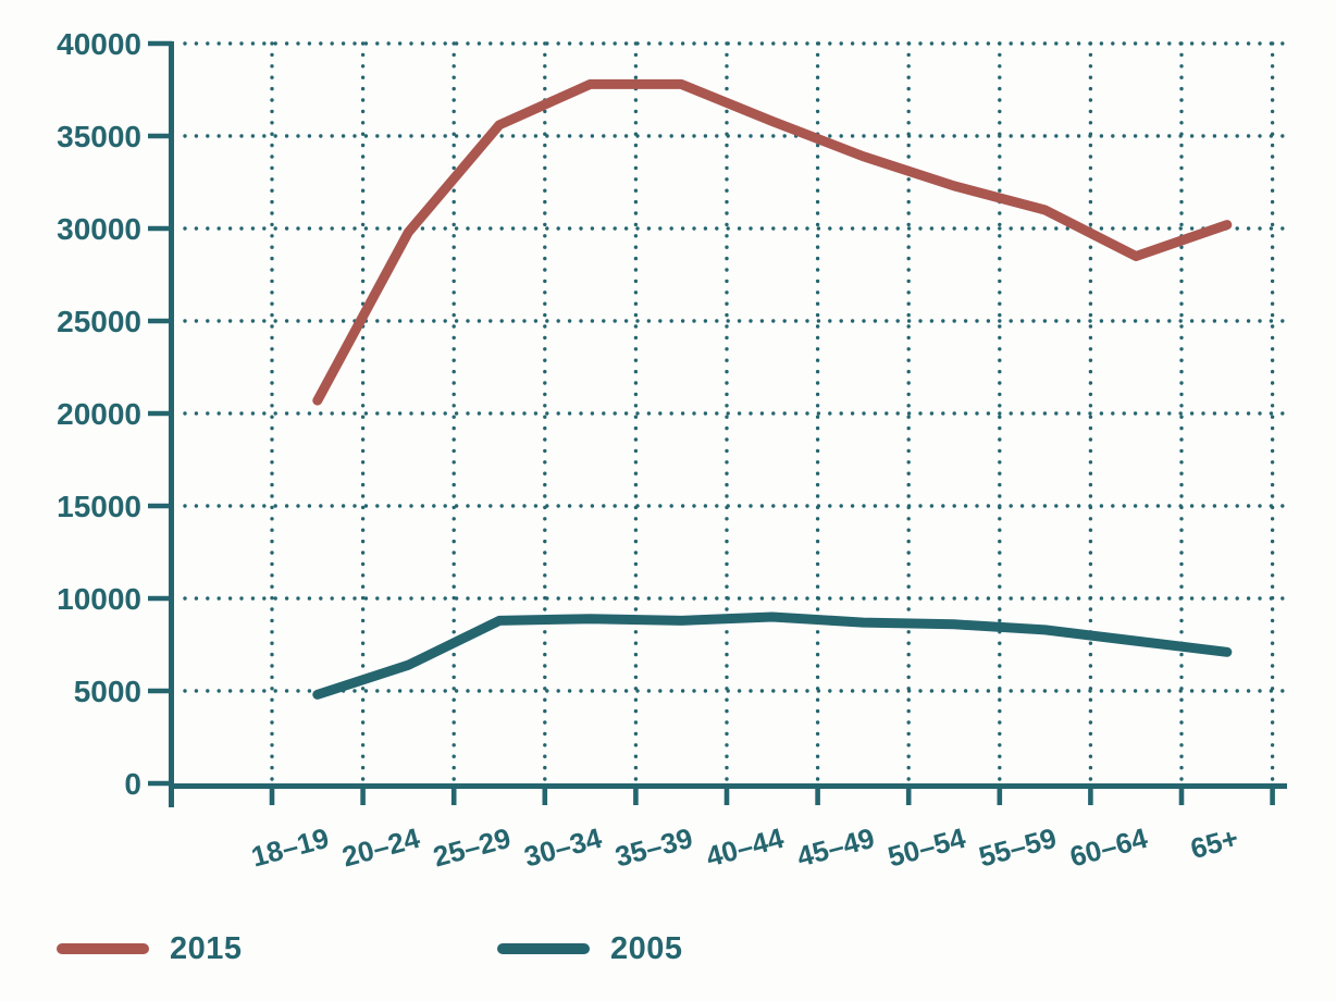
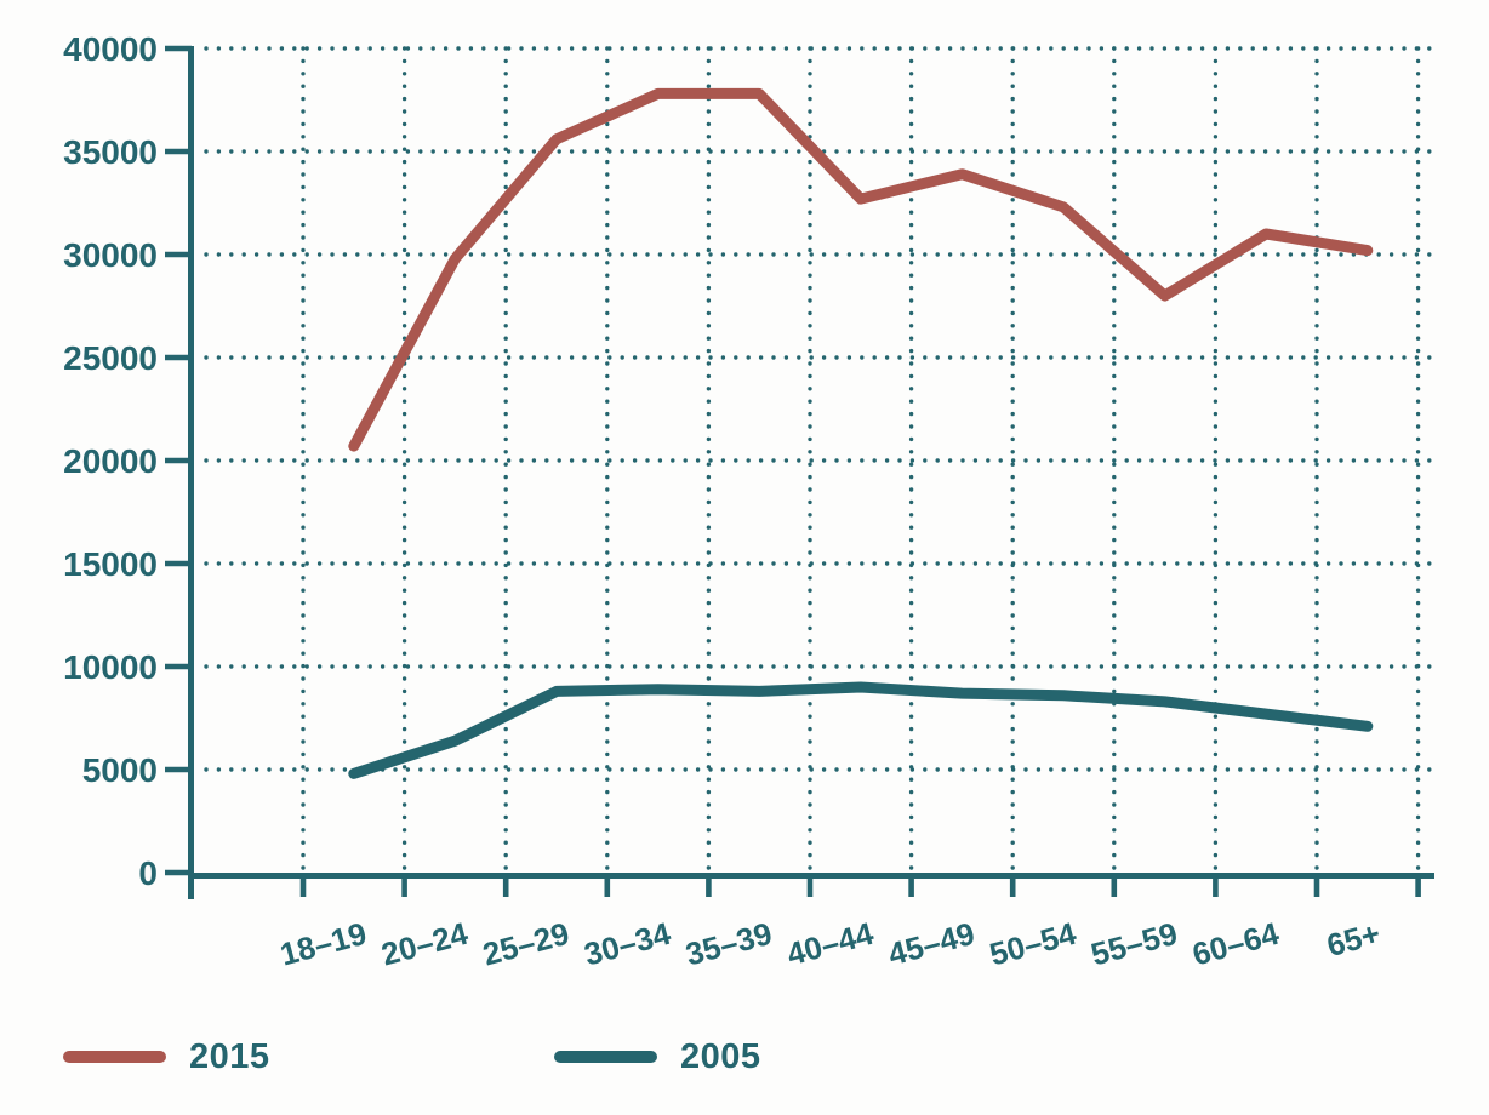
2015/40–44: 35800 -> 32700
2015/55–59: 31000 -> 28000
2015/60–64: 28500 -> 31000
